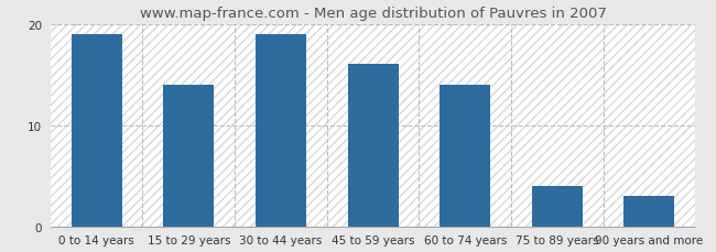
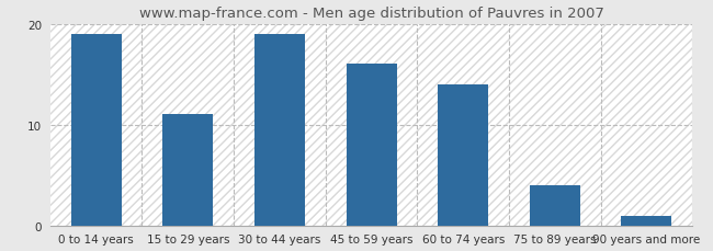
15 to 29 years: 14 -> 11
90 years and more: 3 -> 1
